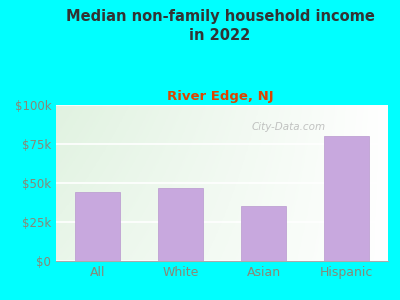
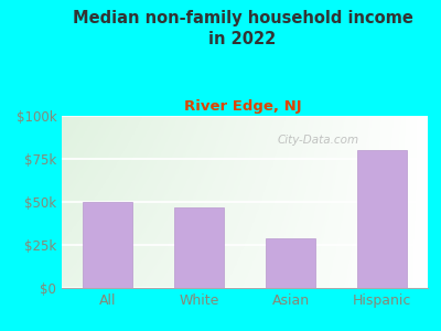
All: $44k -> $50k
Asian: $35k -> $29k
